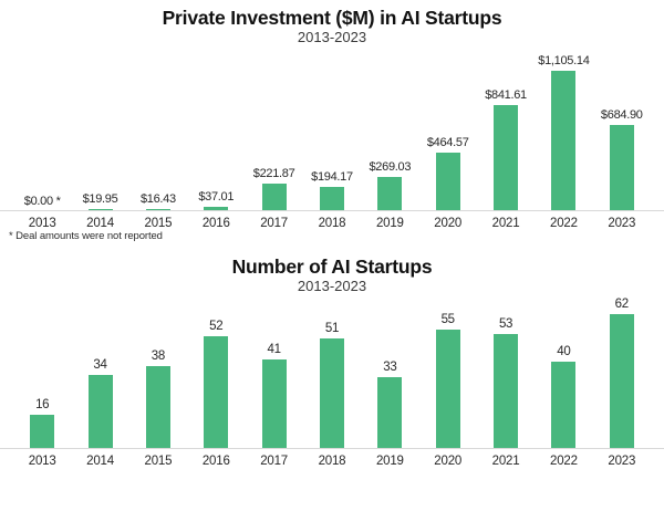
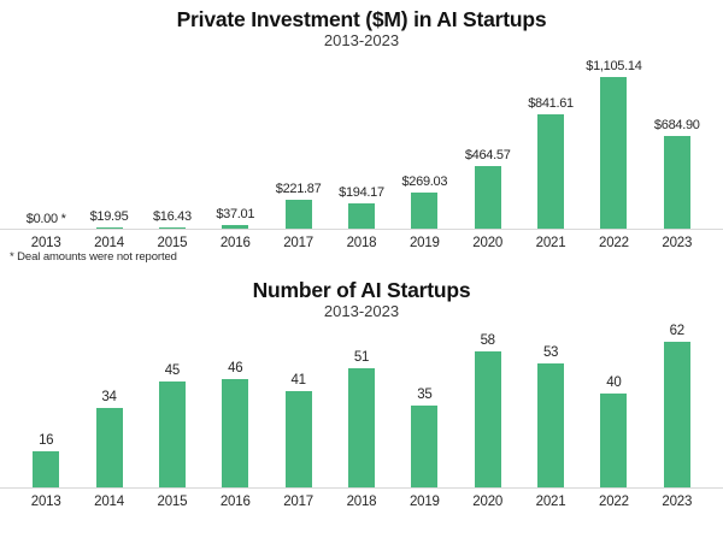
Number of AI Startups/2015: 38 -> 45
Number of AI Startups/2016: 52 -> 46
Number of AI Startups/2019: 33 -> 35
Number of AI Startups/2020: 55 -> 58
